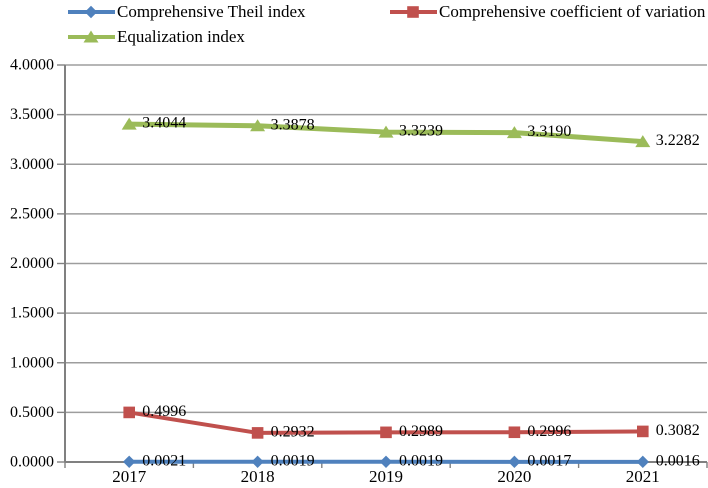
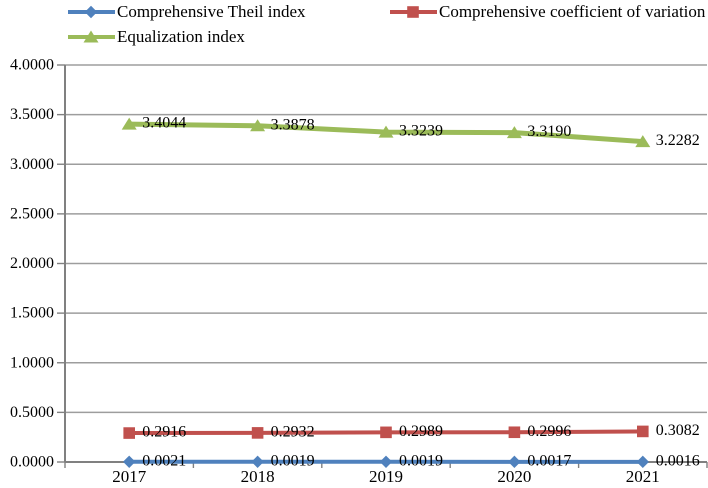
Comprehensive coefficient of variation/2017: 0.4996 -> 0.2916
